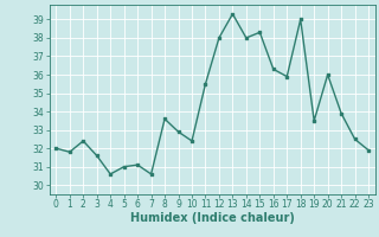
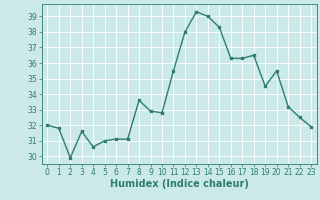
2: 32.4 -> 29.9
7: 30.6 -> 31.1
10: 32.4 -> 32.8
14: 38.0 -> 39.0
17: 35.9 -> 36.3
18: 39.0 -> 36.5
19: 33.5 -> 34.5
20: 36.0 -> 35.5
21: 33.9 -> 33.2
